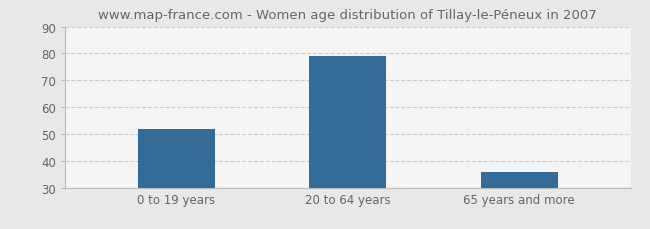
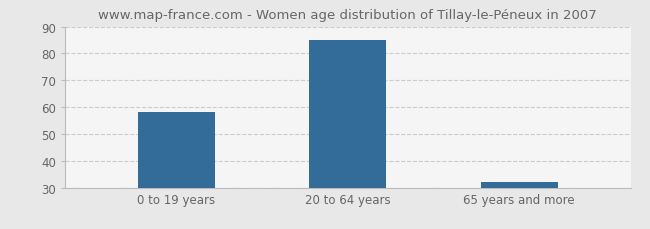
0 to 19 years: 52 -> 58
20 to 64 years: 79 -> 85
65 years and more: 36 -> 32
